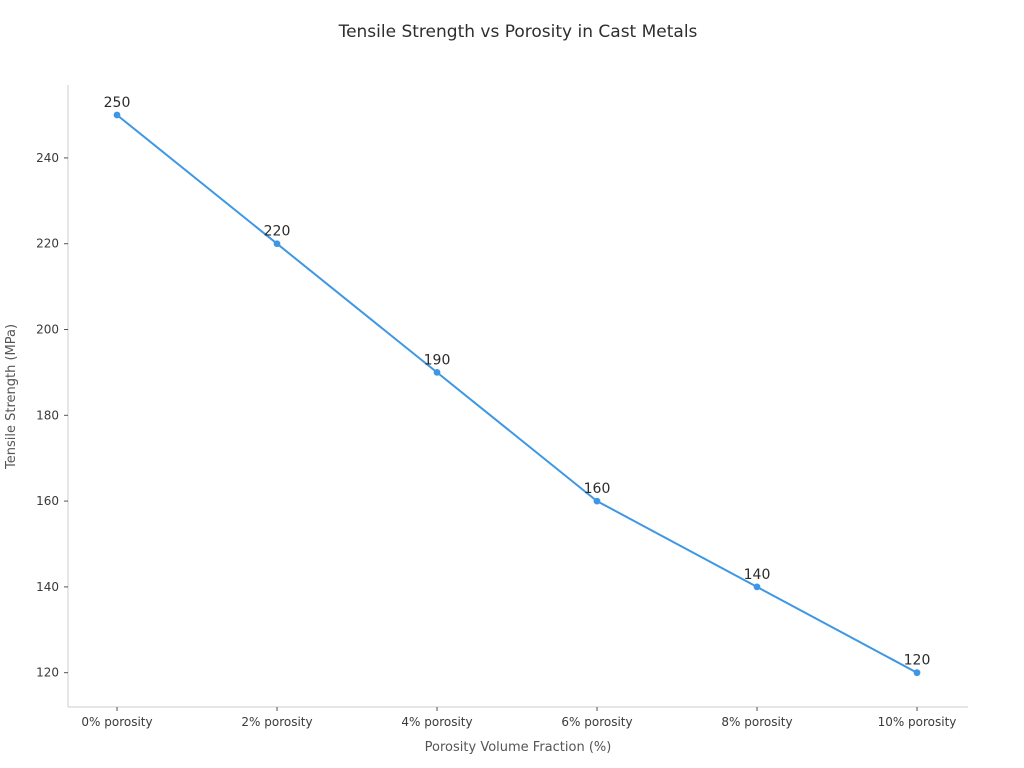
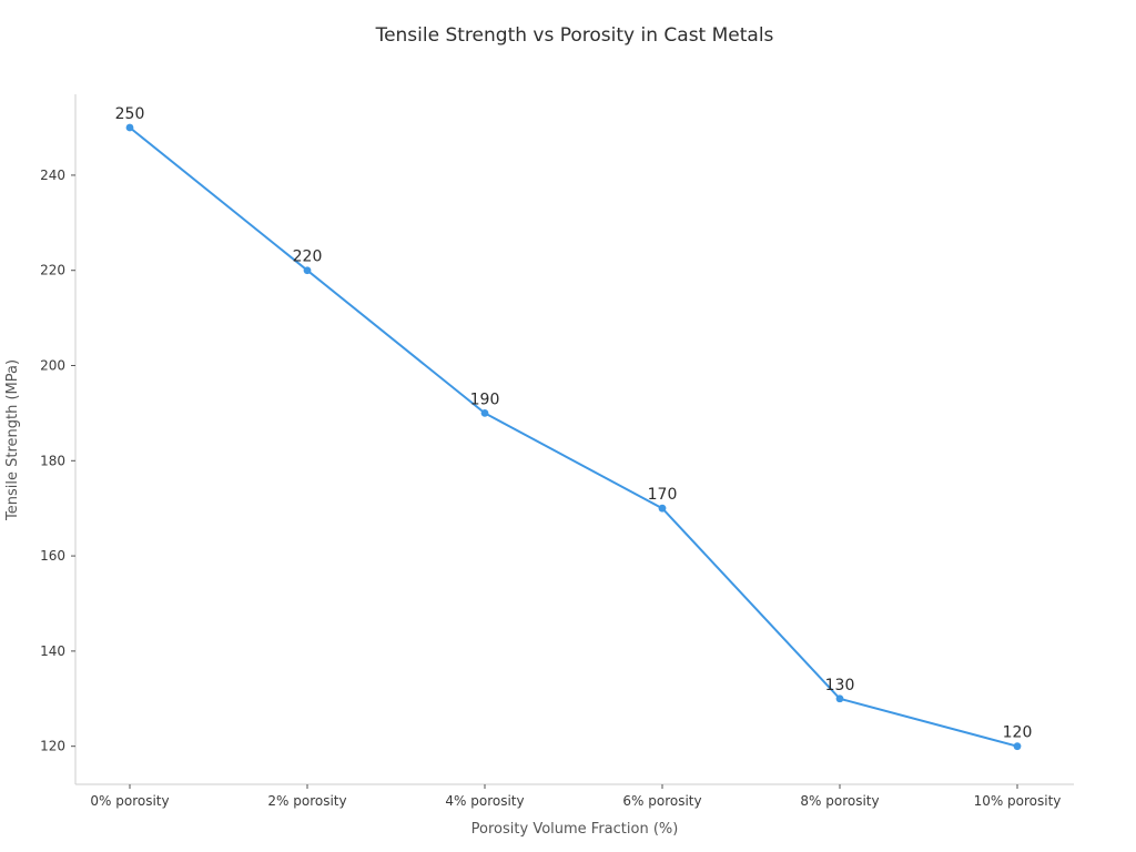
6% porosity: 160 -> 170
8% porosity: 140 -> 130
